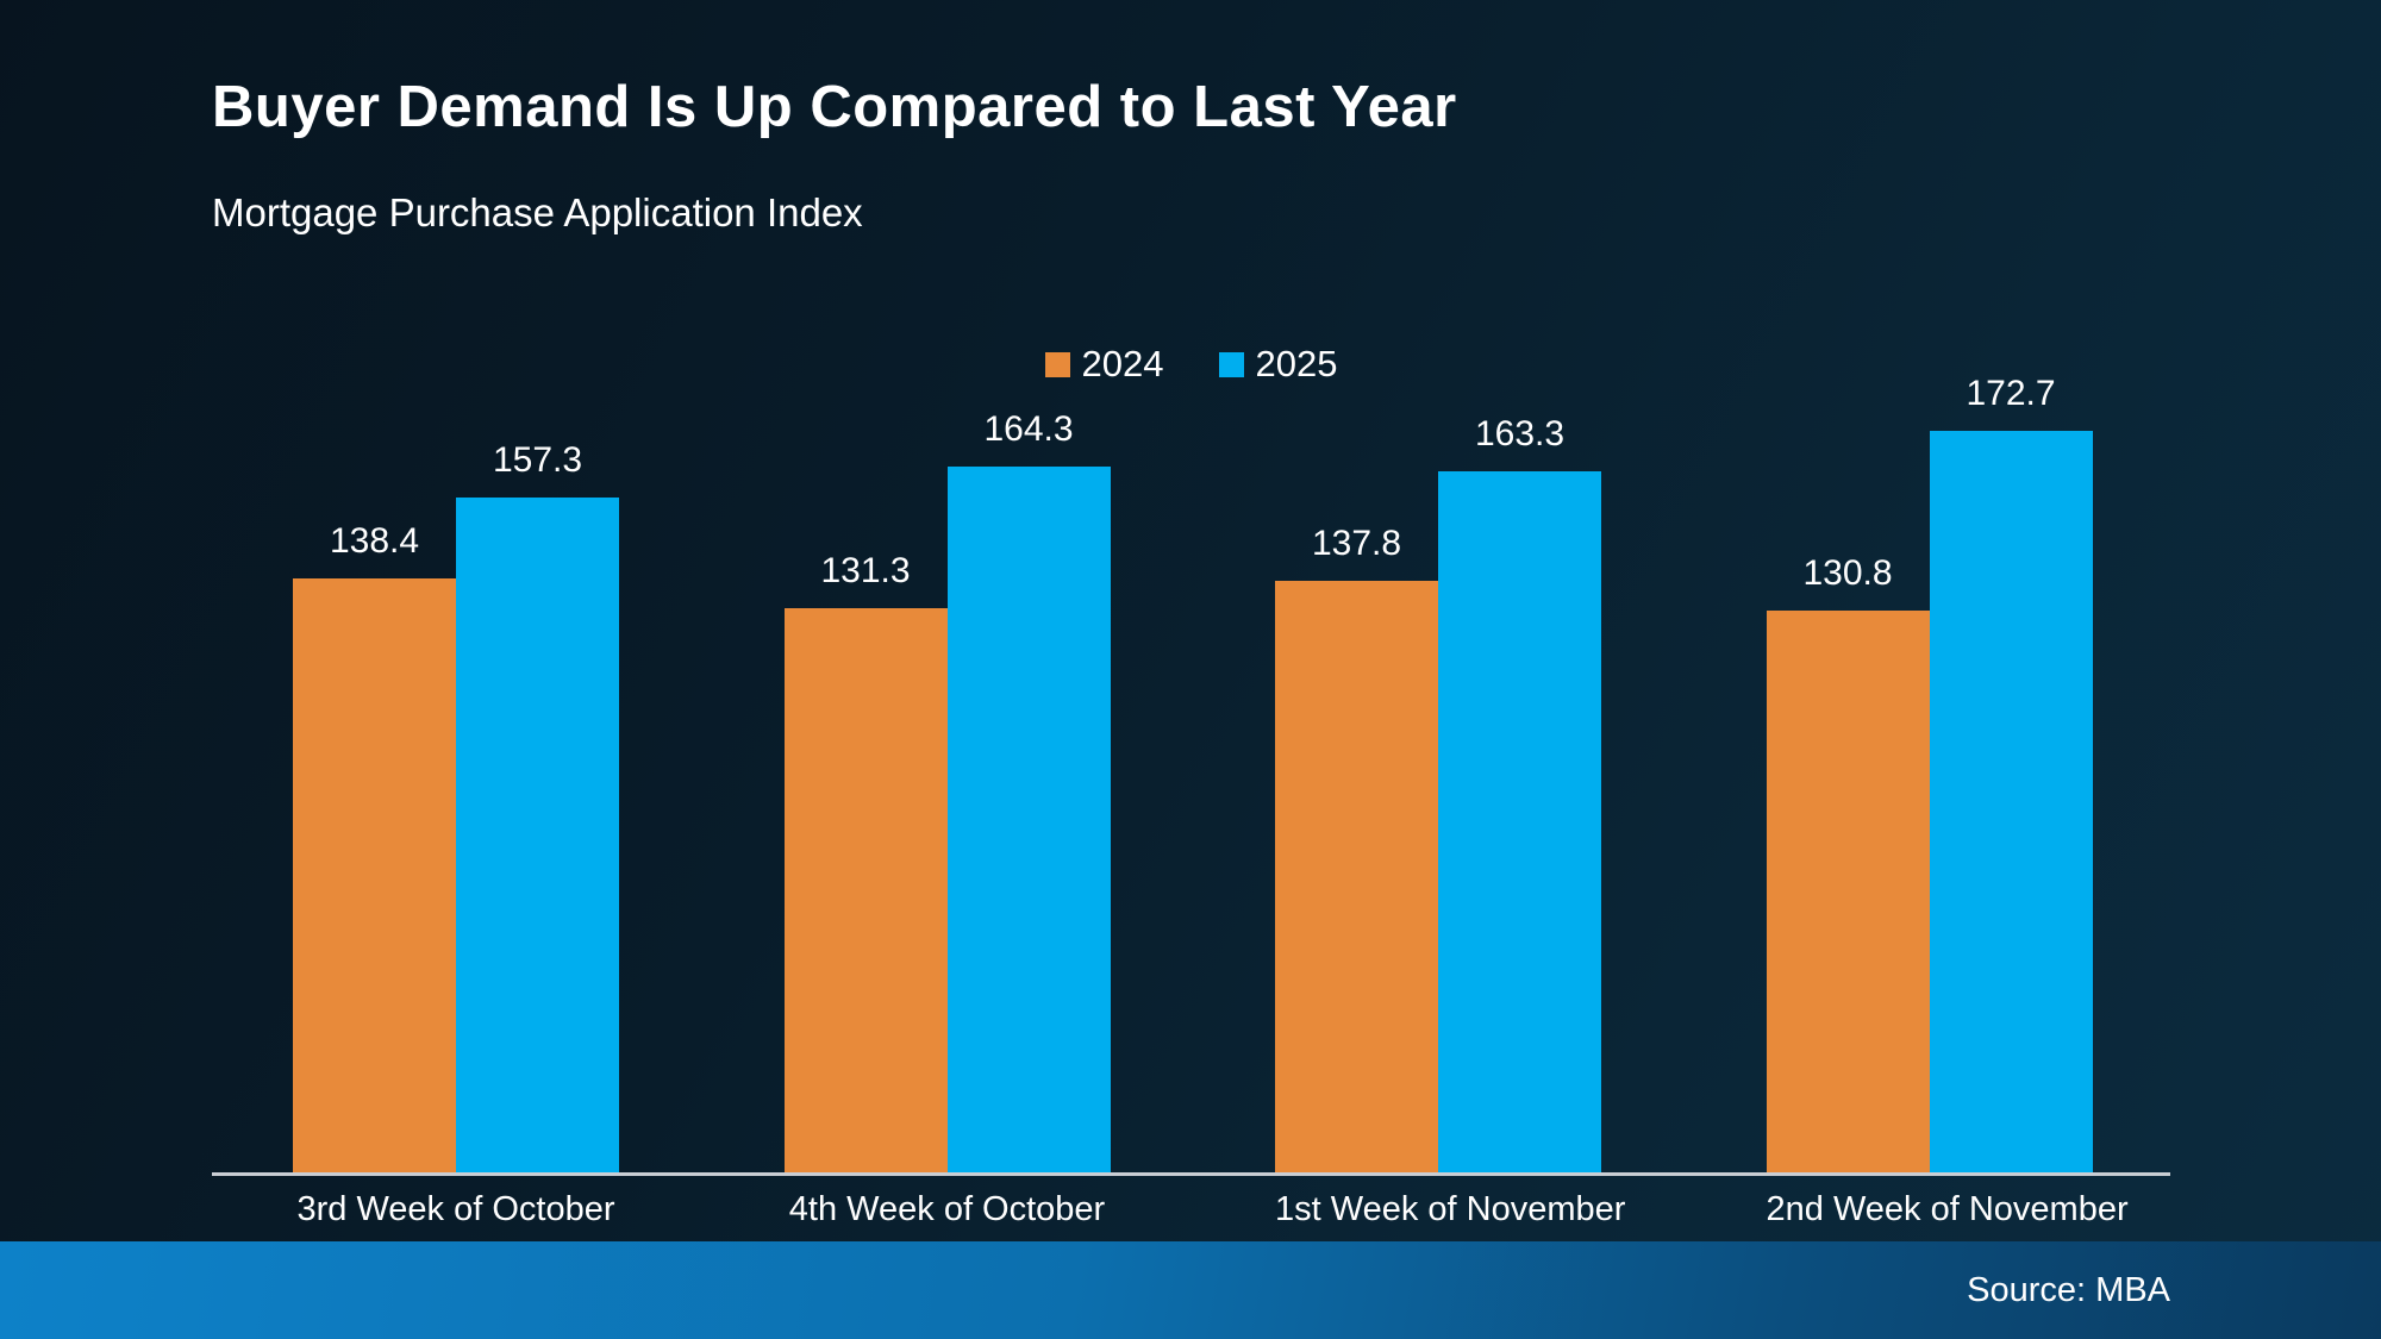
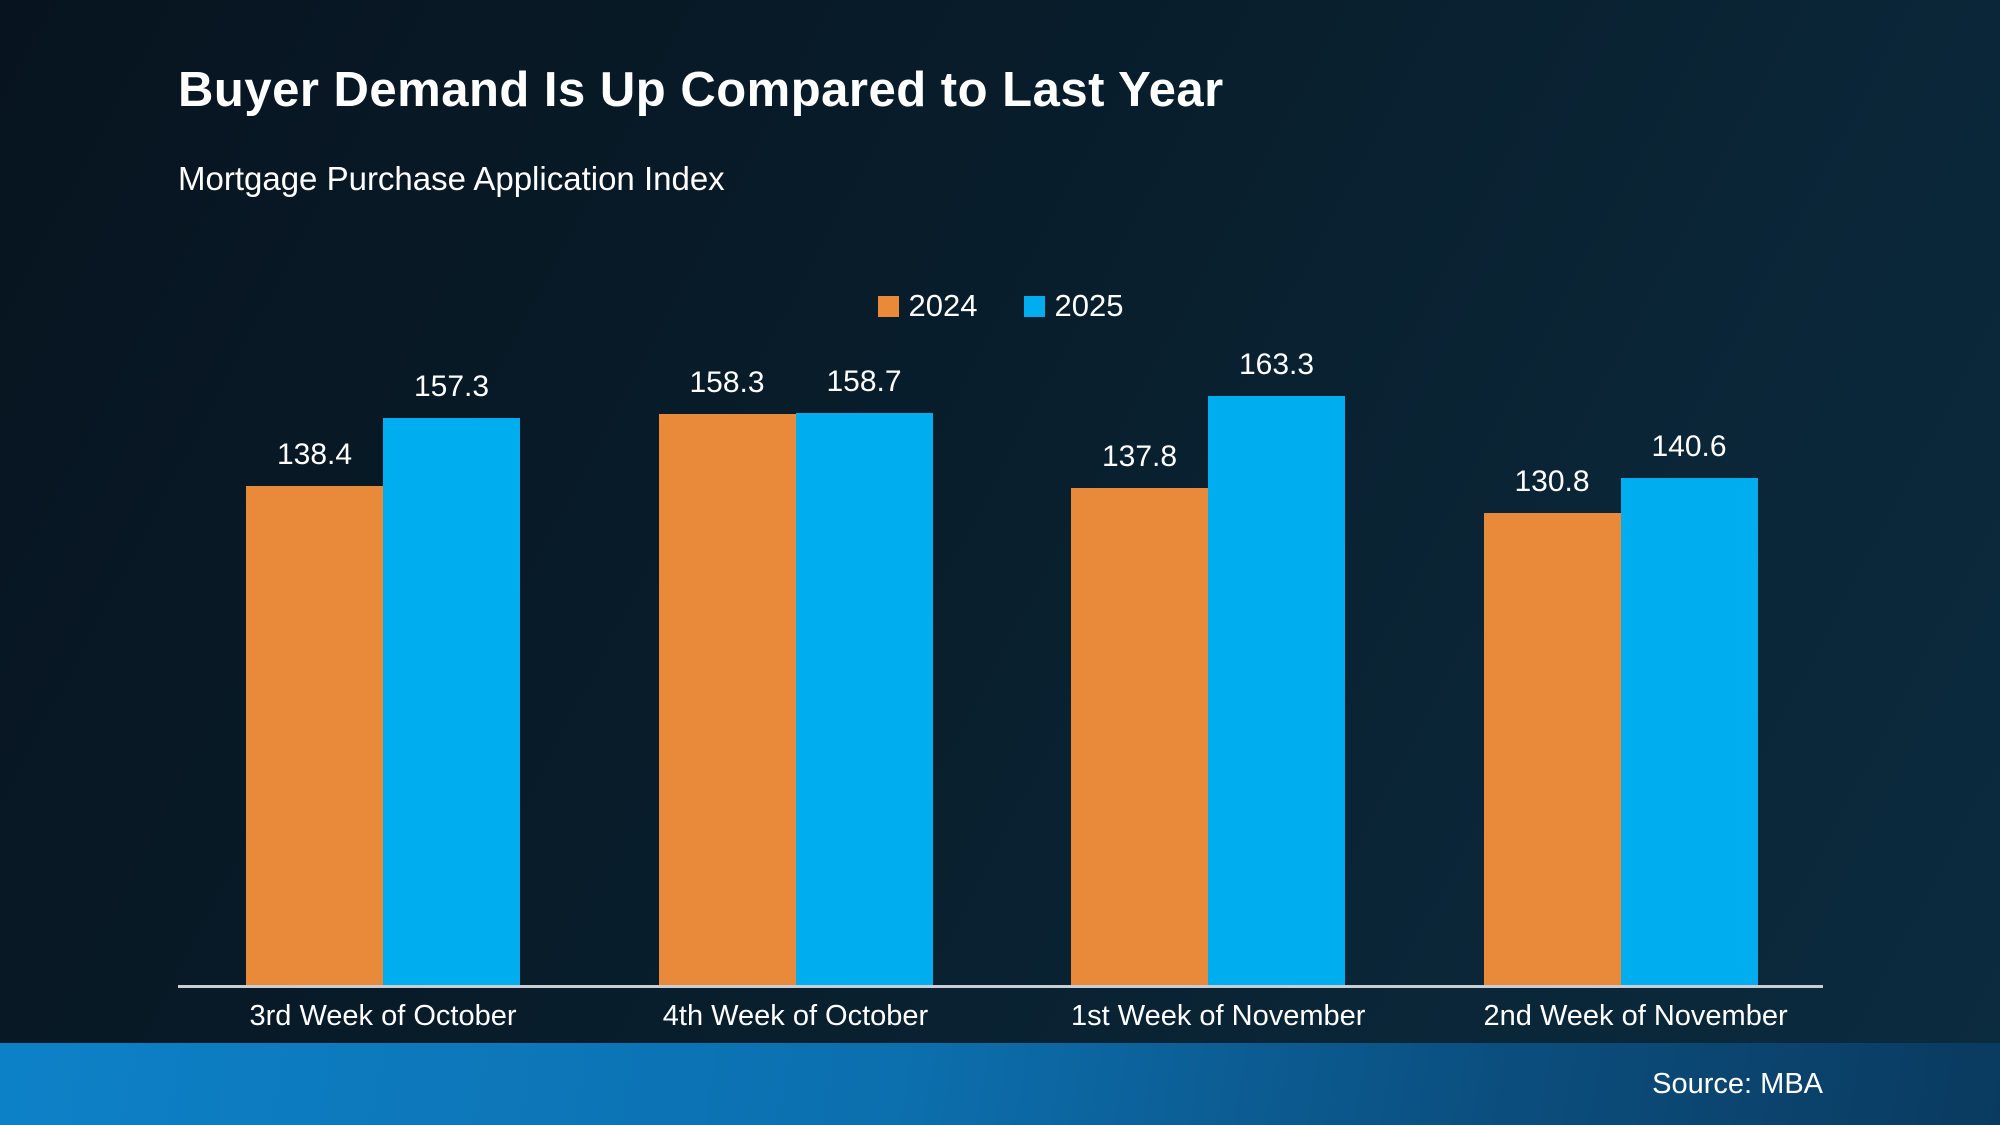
2024/4th Week of October: 131.3 -> 158.3
2025/4th Week of October: 164.3 -> 158.7
2025/2nd Week of November: 172.7 -> 140.6
